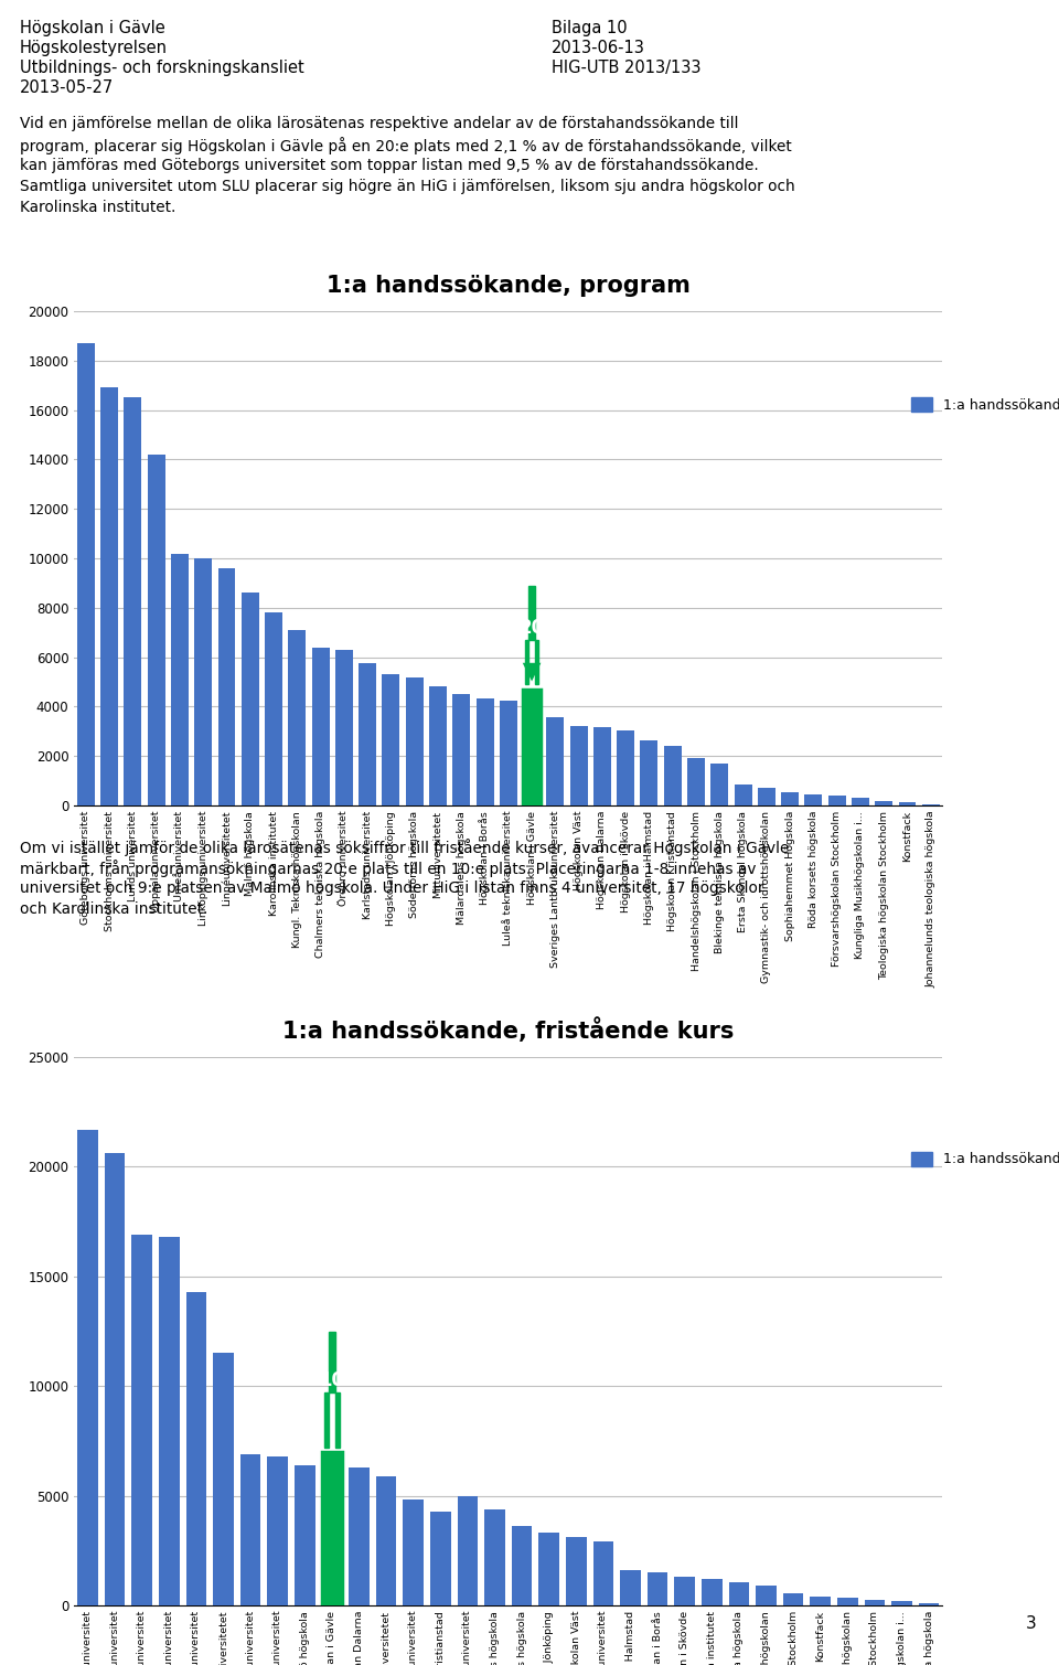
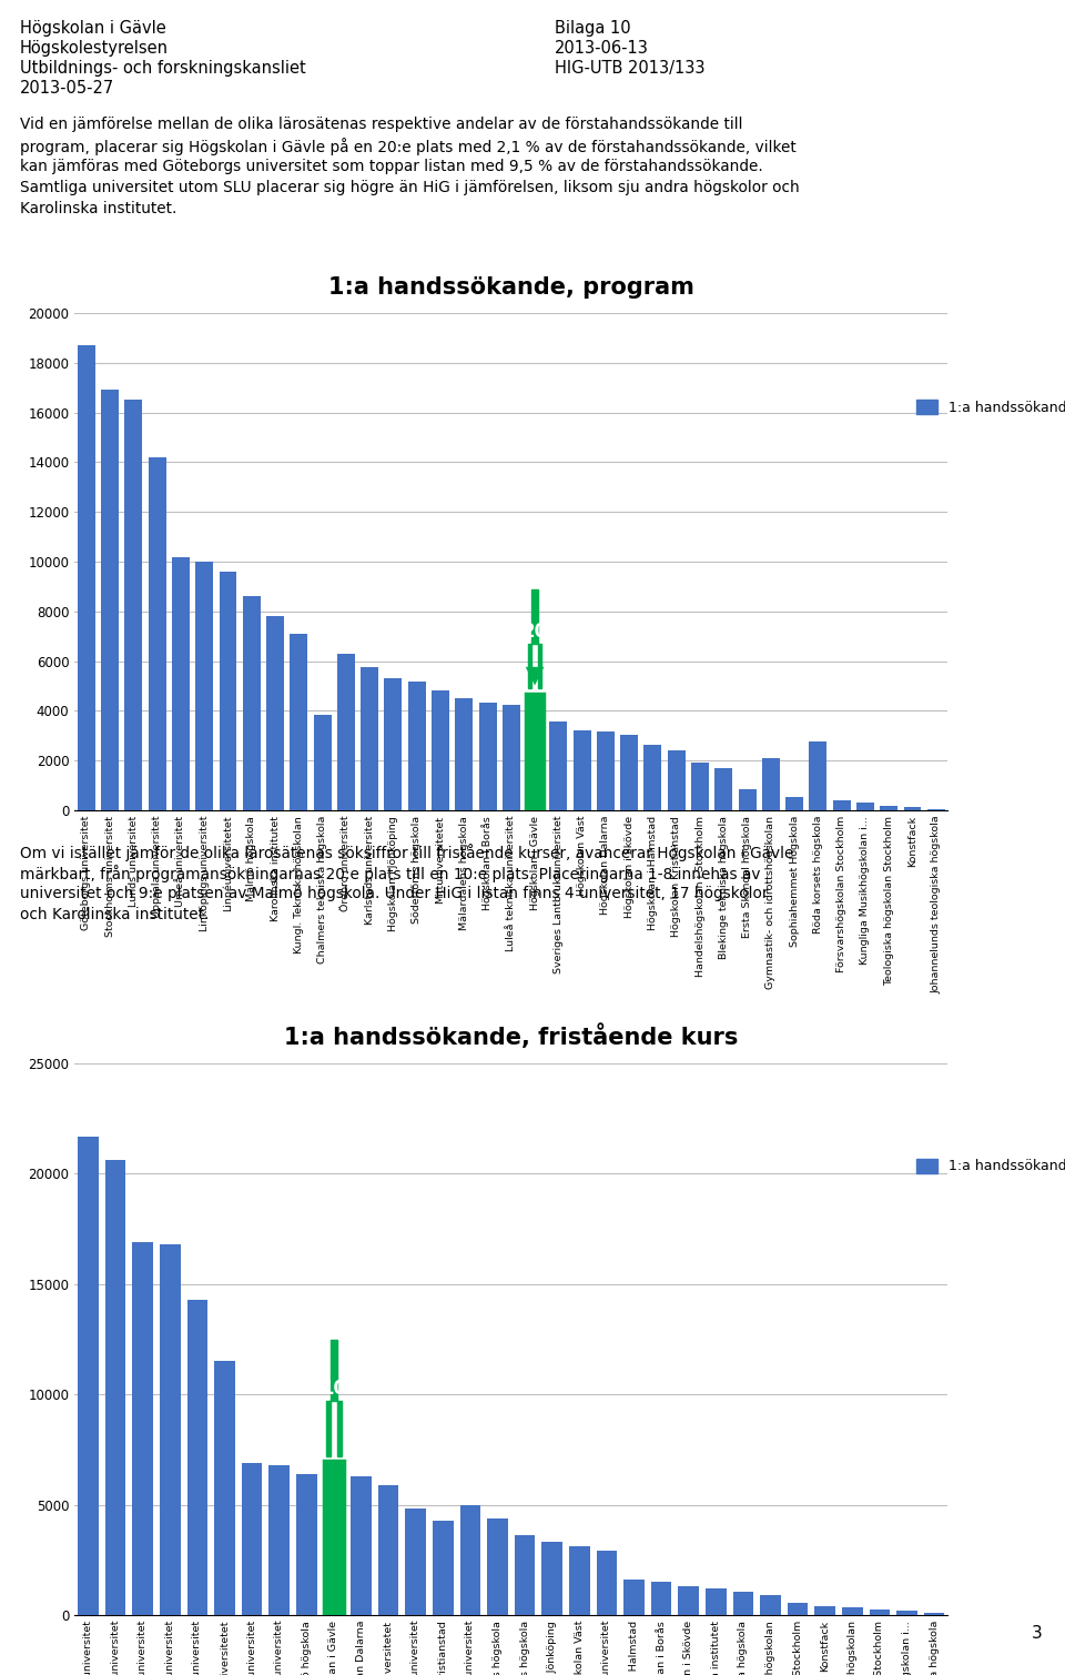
1:a handssökande, program/Chalmers tekniska högskola: 6400 -> 3850
1:a handssökande, program/Gymnastik- och idrottshögskolan: 700 -> 2100
1:a handssökande, program/Röda korsets högskola: 450 -> 2750
